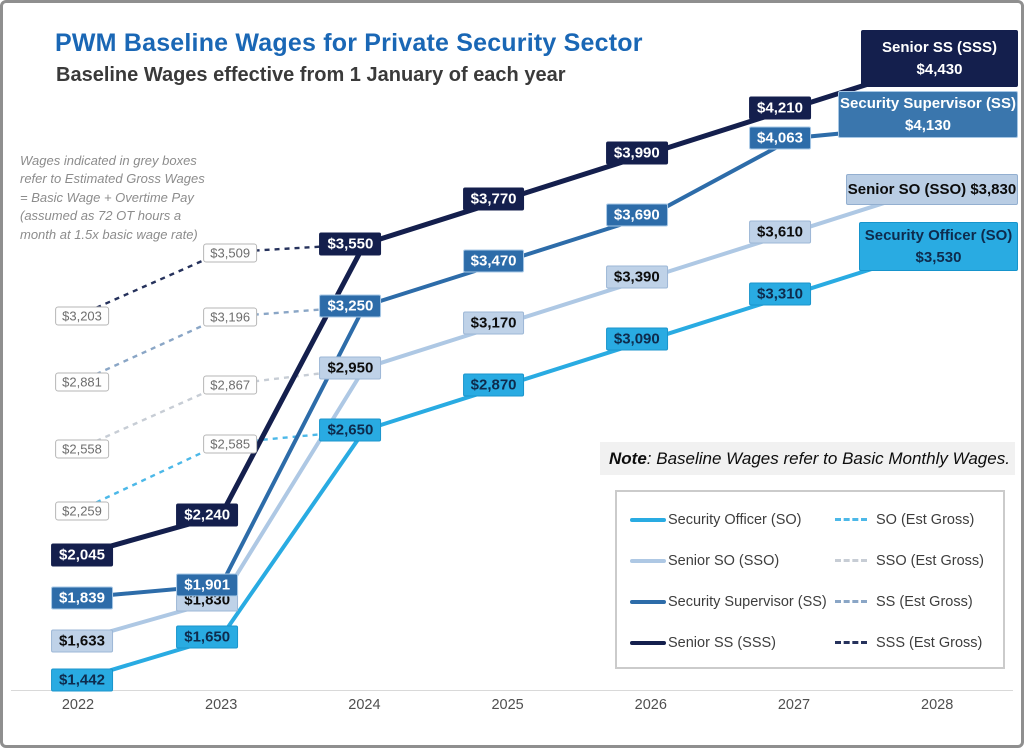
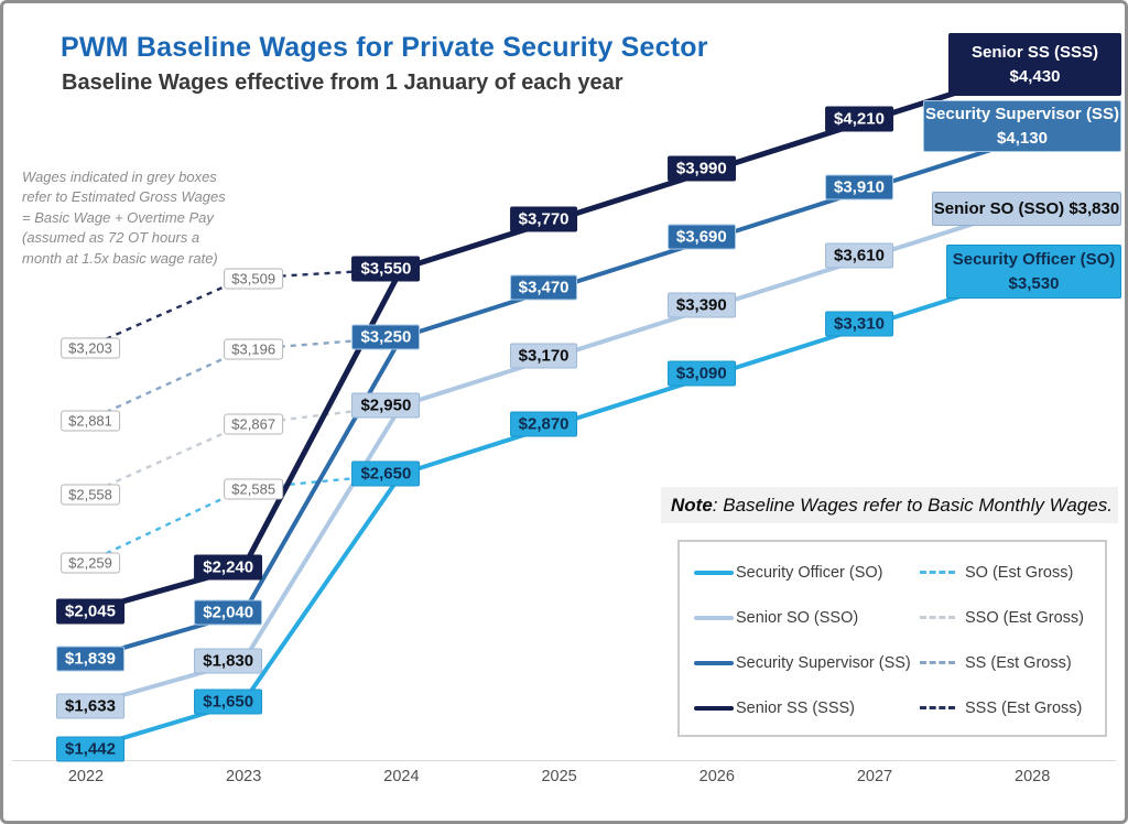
Security Supervisor (SS)/2023: $1,901 -> $2,040
Security Supervisor (SS)/2027: $4,063 -> $3,910
